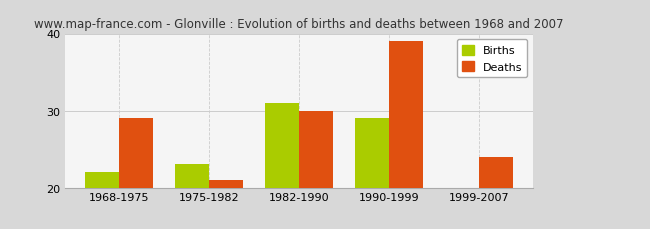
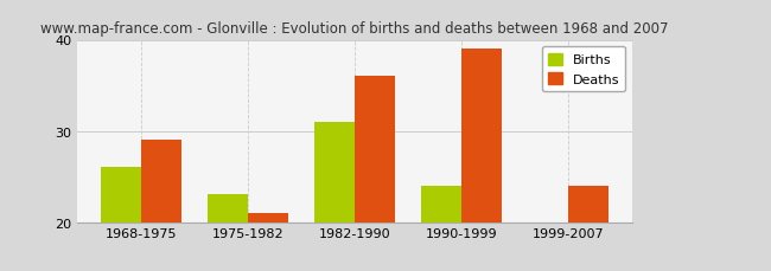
Births/1968-1975: 22 -> 26
Deaths/1982-1990: 30 -> 36
Births/1990-1999: 29 -> 24
